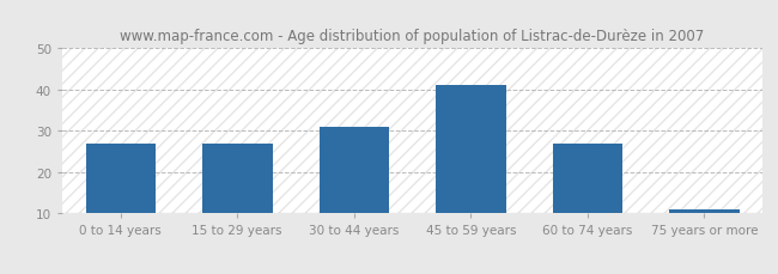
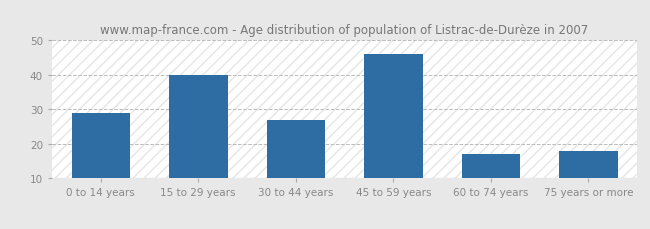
0 to 14 years: 27 -> 29
15 to 29 years: 27 -> 40
30 to 44 years: 31 -> 27
45 to 59 years: 41 -> 46
60 to 74 years: 27 -> 17
75 years or more: 11 -> 18
